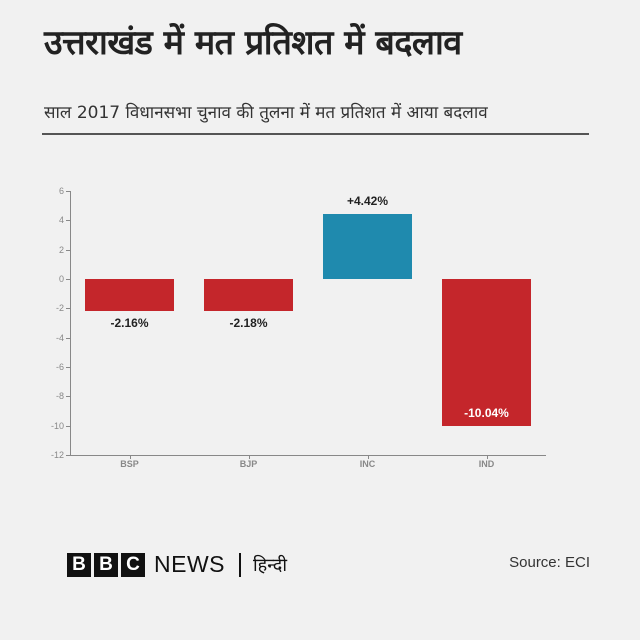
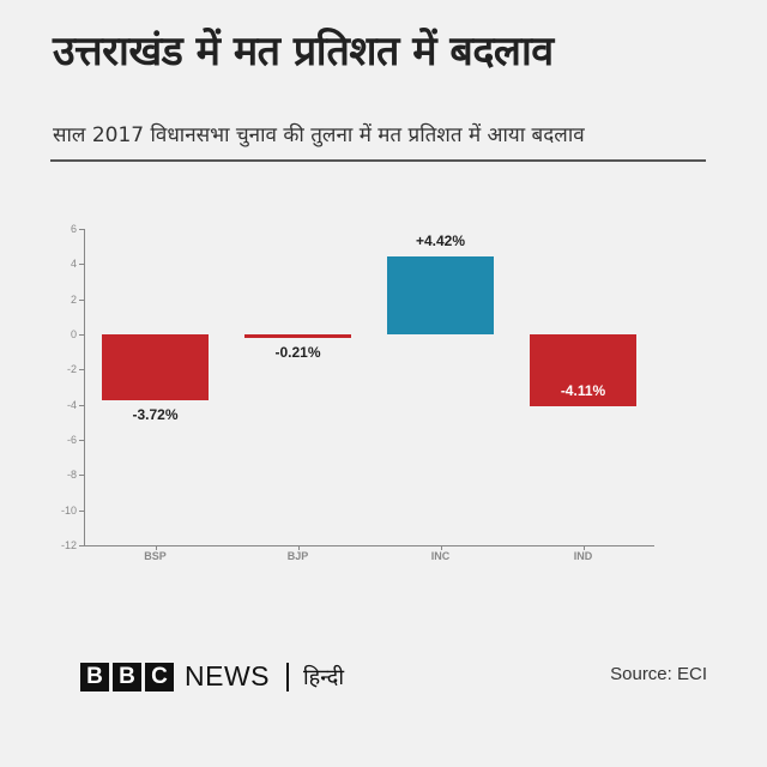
BSP: -2.16% -> -3.72%
BJP: -2.18% -> -0.21%
IND: -10.04% -> -4.11%
